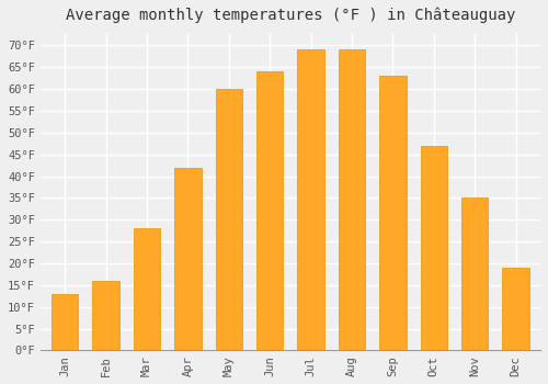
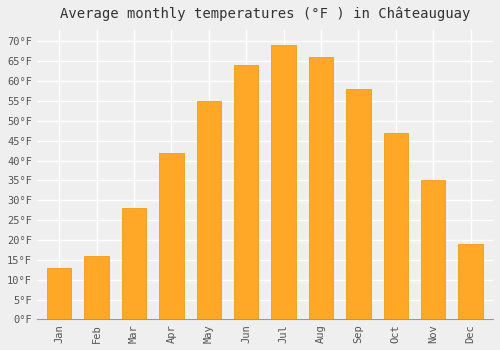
May: 60°F -> 55°F
Aug: 69°F -> 66°F
Sep: 63°F -> 58°F
